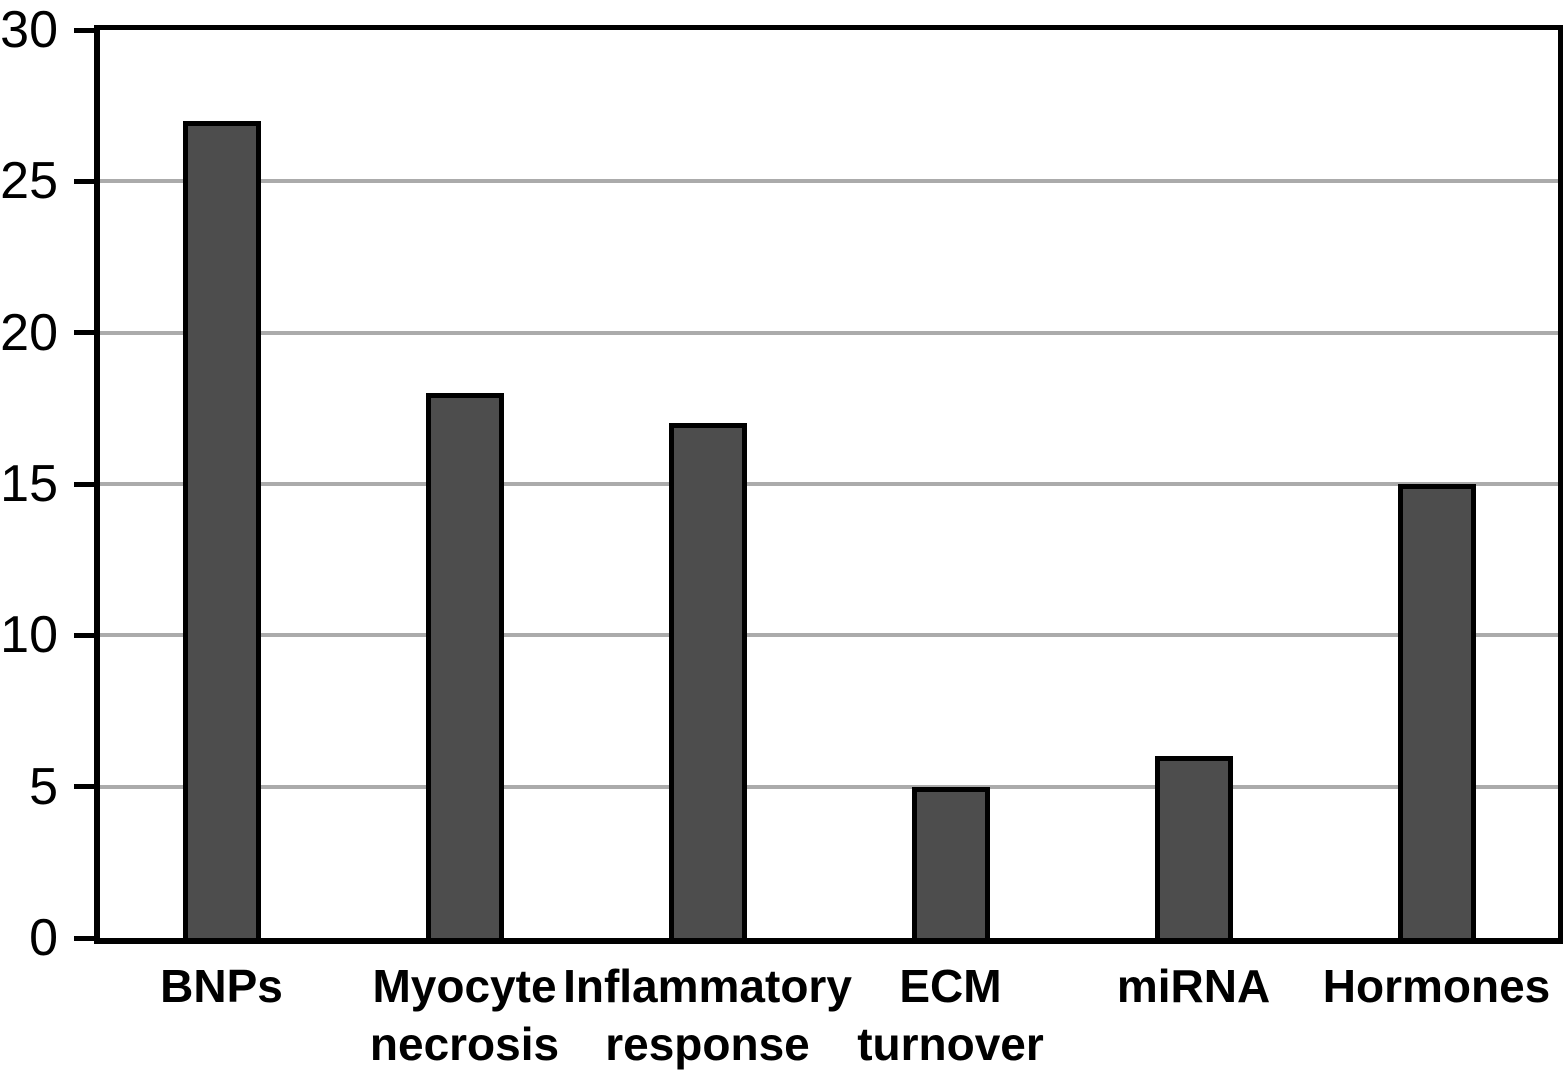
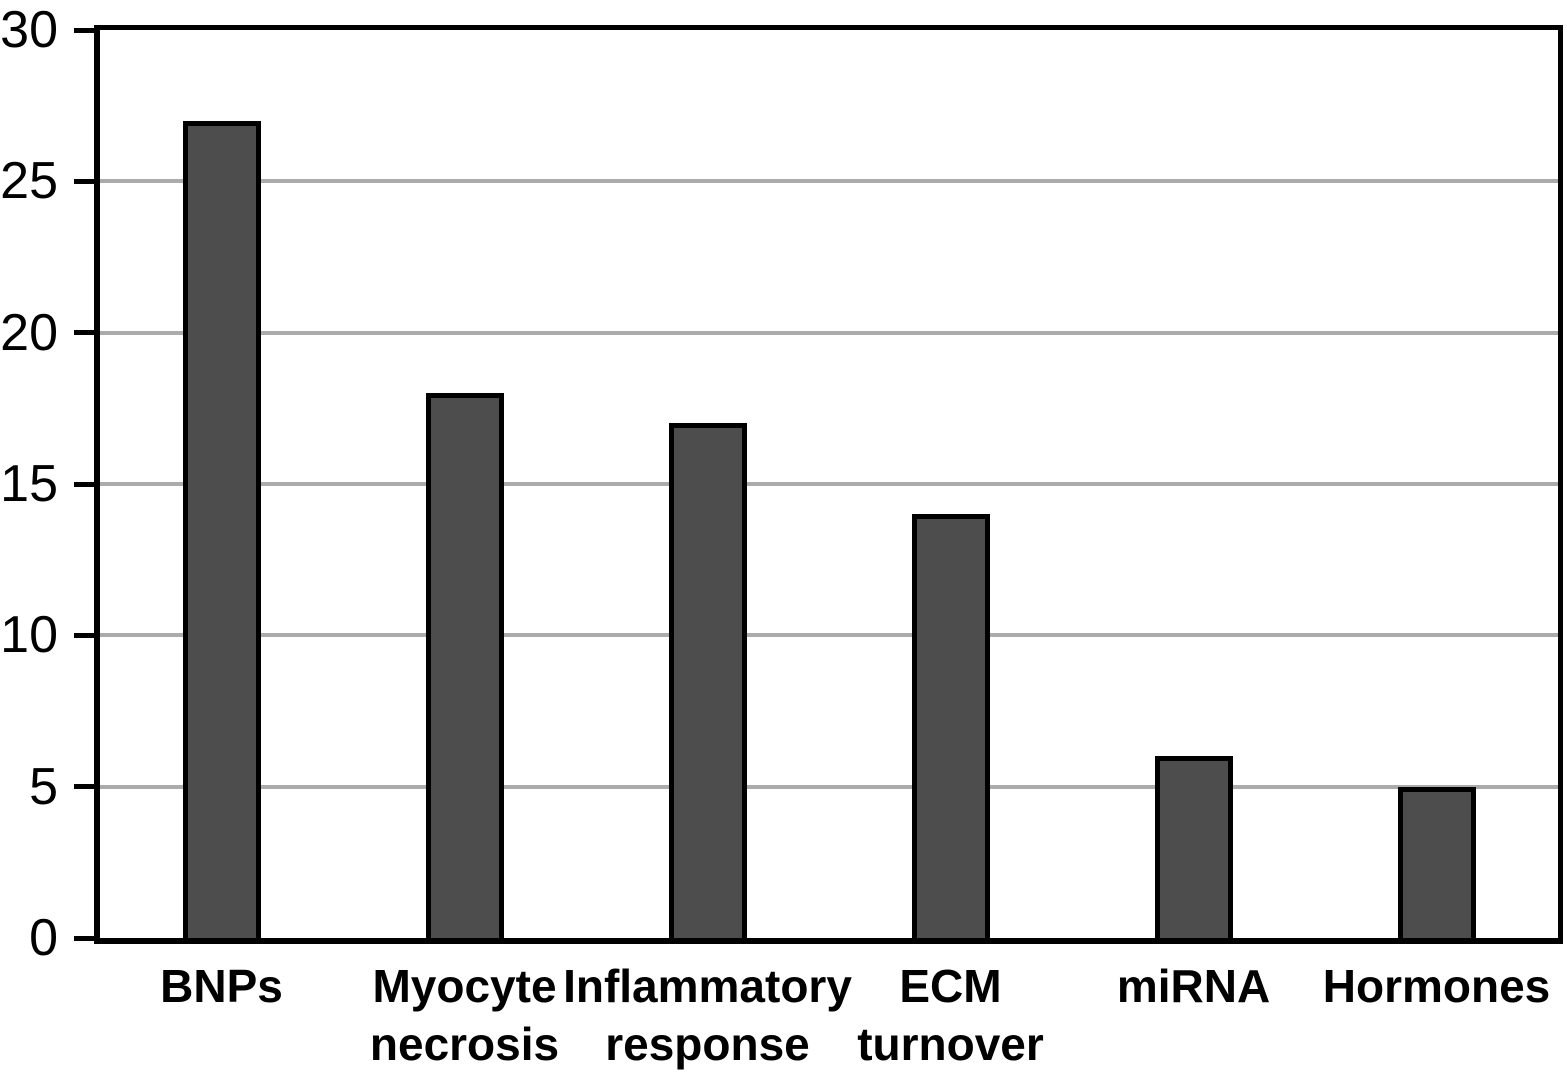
ECM turnover: 5 -> 14
Hormones: 15 -> 5
